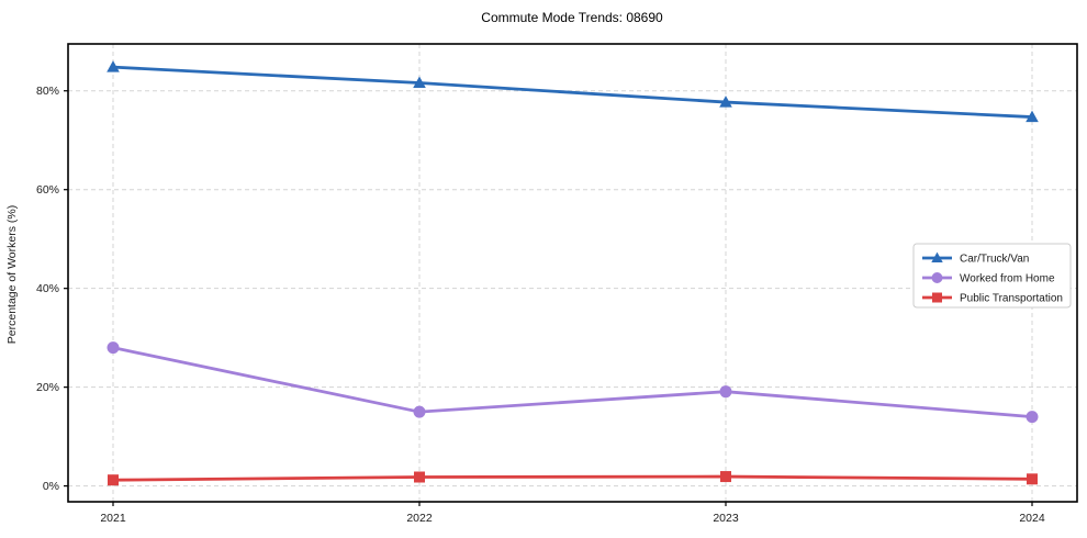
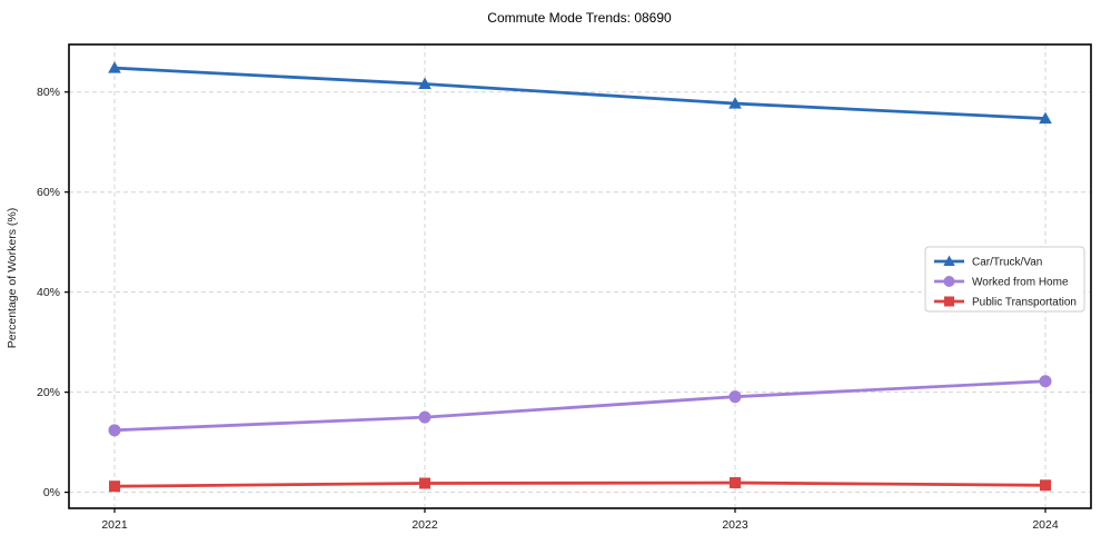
Worked from Home/2021: 28% -> 12%
Worked from Home/2024: 14% -> 22%
